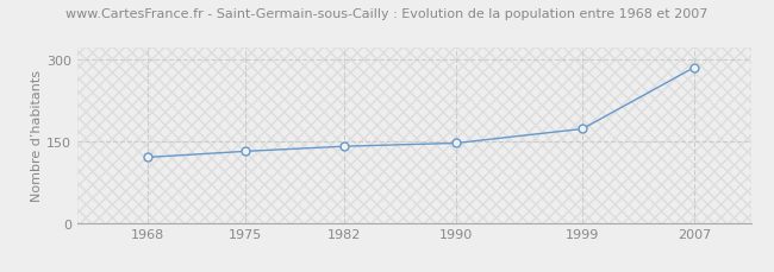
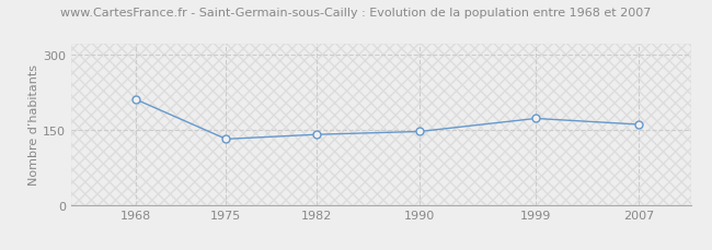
1968: 120 -> 210
2007: 285 -> 160
